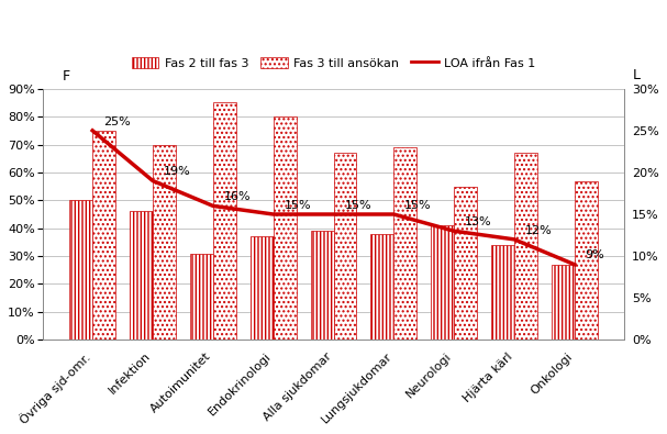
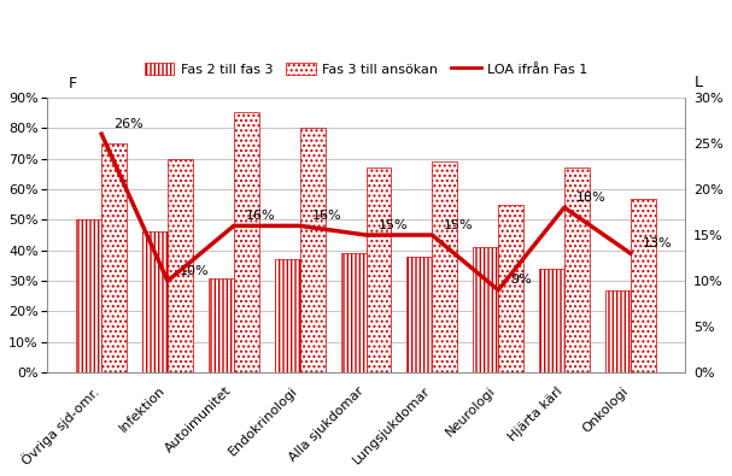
LOA ifrån Fas 1/Övriga sjd-omr.: 25% -> 26%
LOA ifrån Fas 1/Infektion: 19% -> 10%
LOA ifrån Fas 1/Endokrinologi: 15% -> 16%
LOA ifrån Fas 1/Neurologi: 13% -> 9%
LOA ifrån Fas 1/Hjärta kärl: 12% -> 18%
LOA ifrån Fas 1/Onkologi: 9% -> 13%
